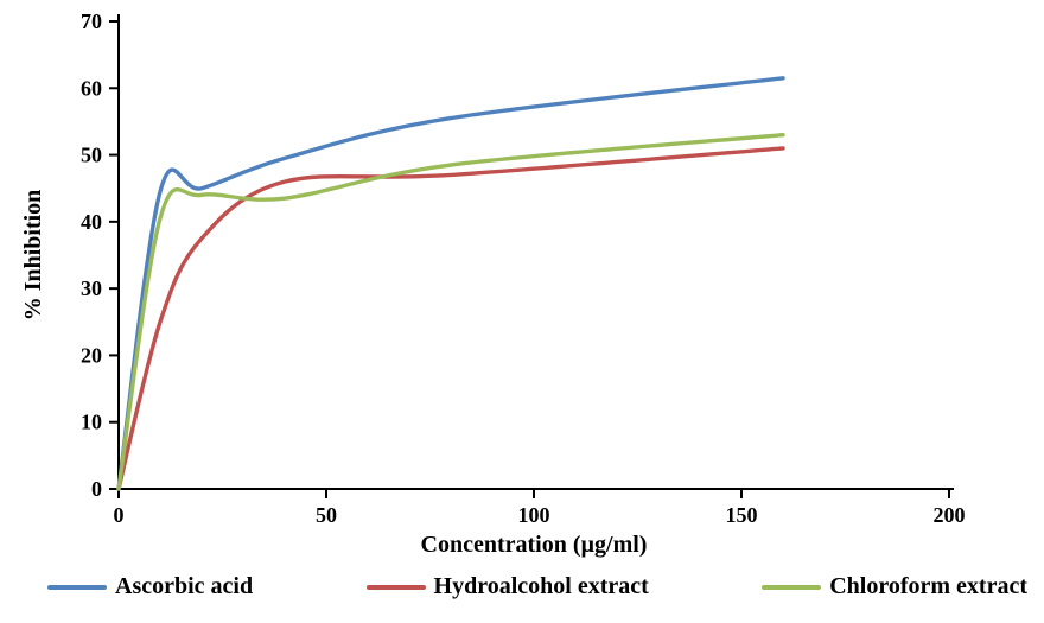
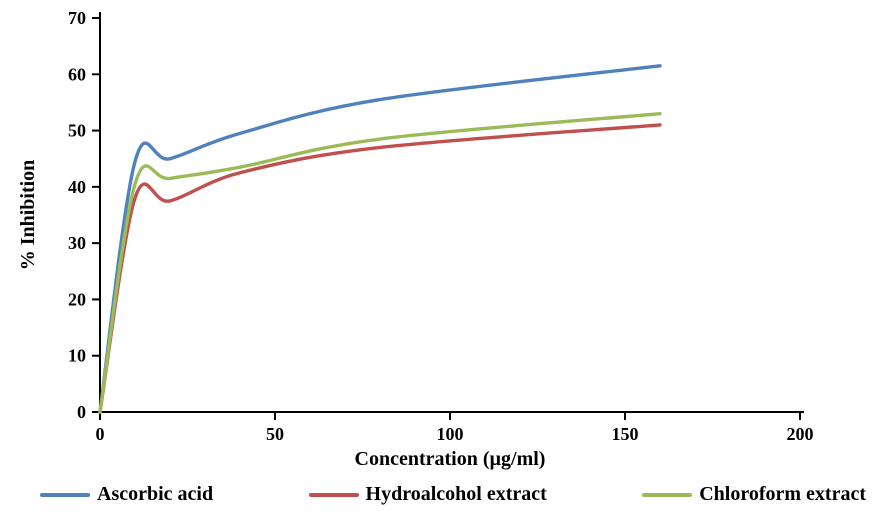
Hydroalcohol extract/10: 25 -> 38
Chloroform extract/20: 44 -> 42
Hydroalcohol extract/40: 46 -> 42
